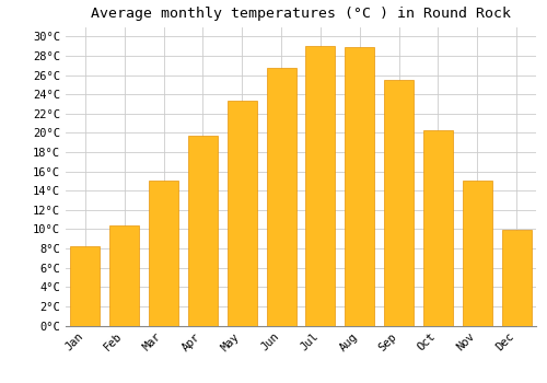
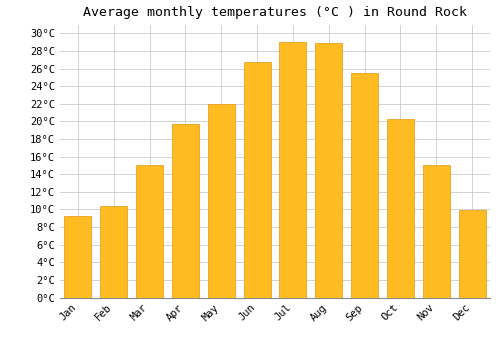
Jan: 8.2°C -> 9.2°C
May: 23.3°C -> 22.0°C
